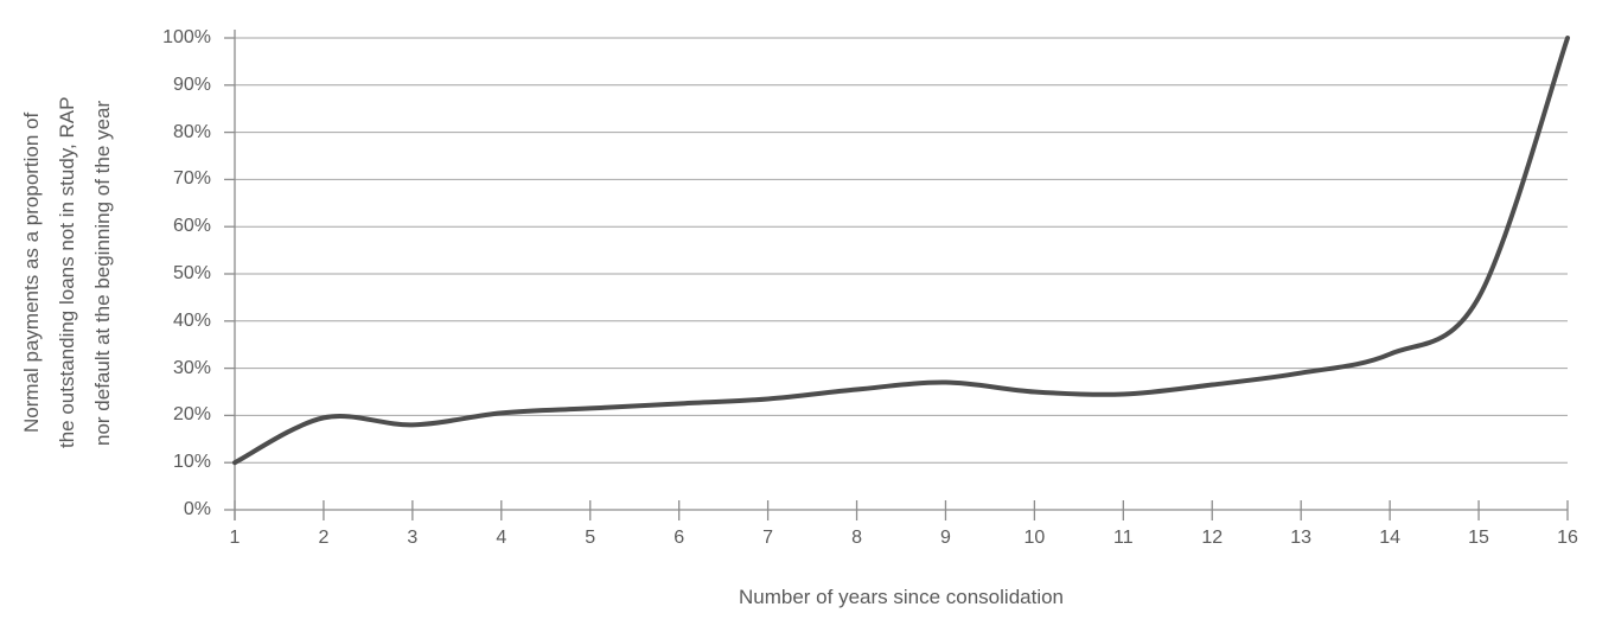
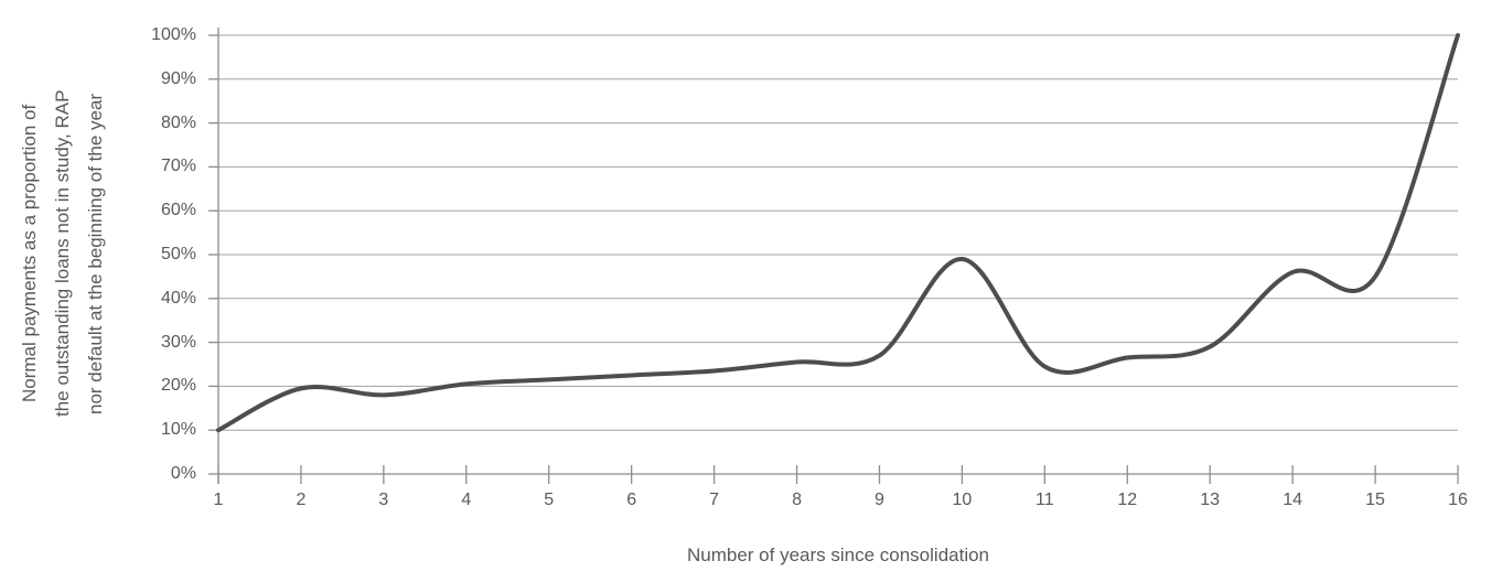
10: 25% -> 49%
14: 33% -> 46%
